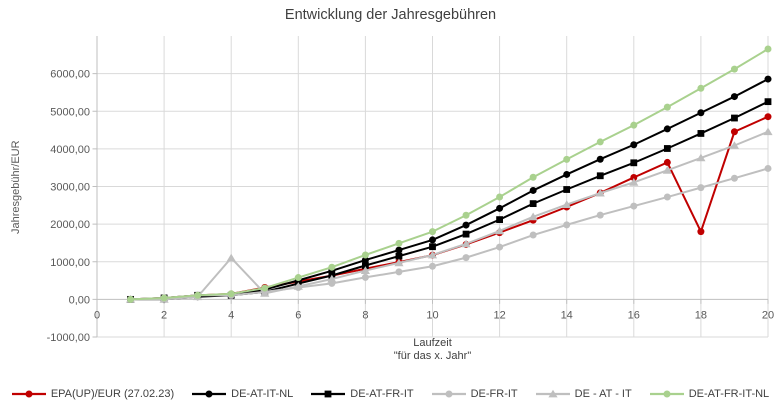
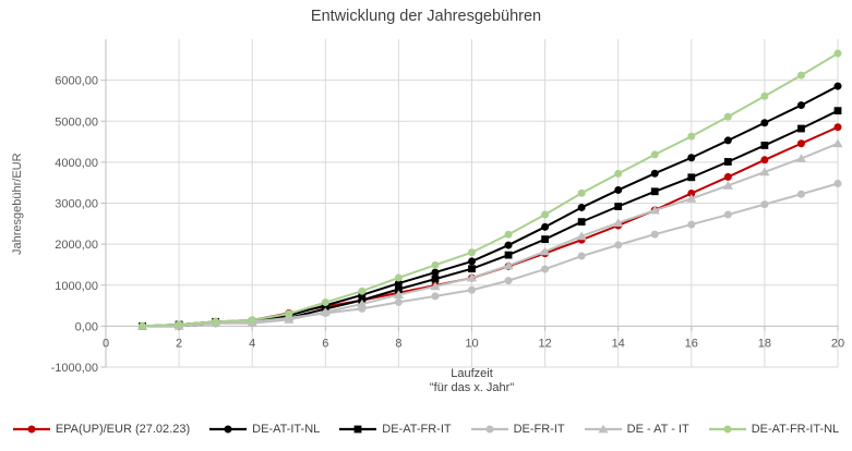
DE - AT - IT/4: 1100 -> 100
EPA(UP)/EUR (27.02.23)/18: 1800 -> 4100
